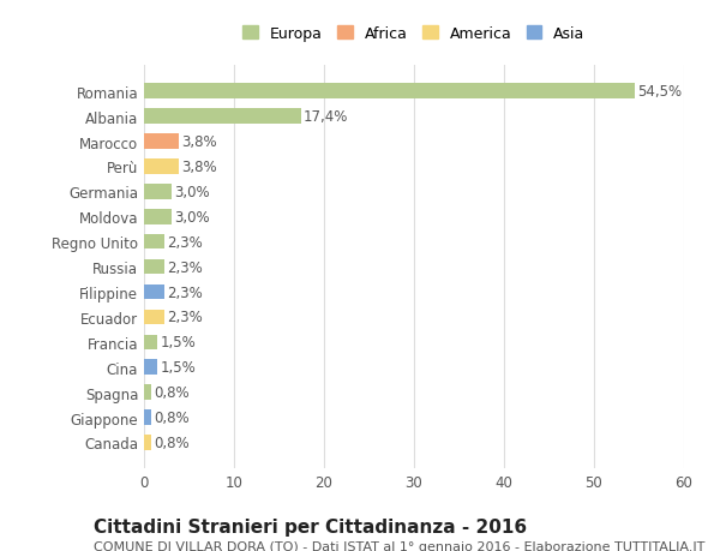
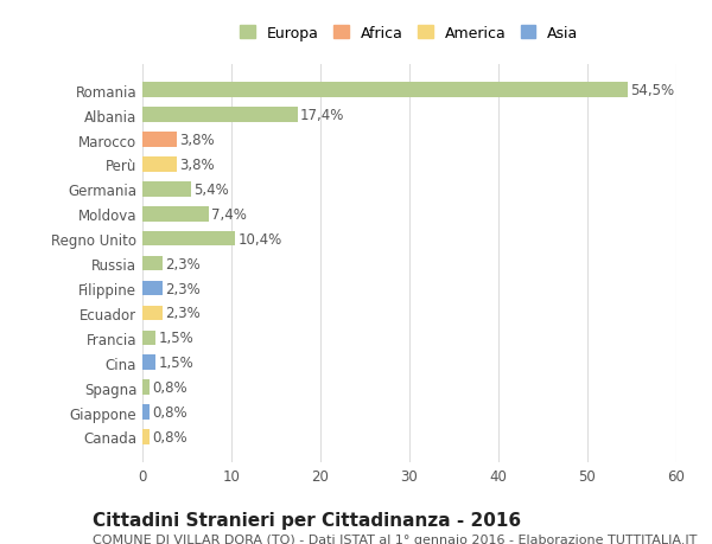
Germania: 3,0% -> 5,4%
Moldova: 3,0% -> 7,4%
Regno Unito: 2,3% -> 10,4%
